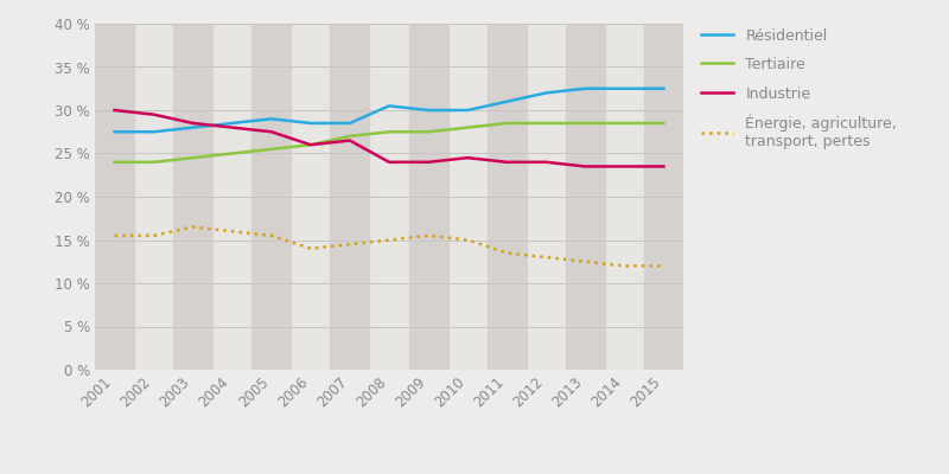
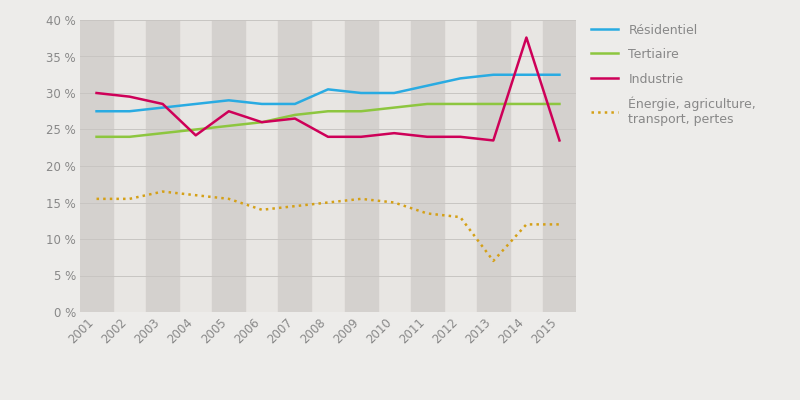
Industrie/2004: 28.0 % -> 24.2 %
Énergie, agriculture, transport, pertes/2013: 12.5 % -> 7.0 %
Industrie/2014: 23.5 % -> 37.6 %
